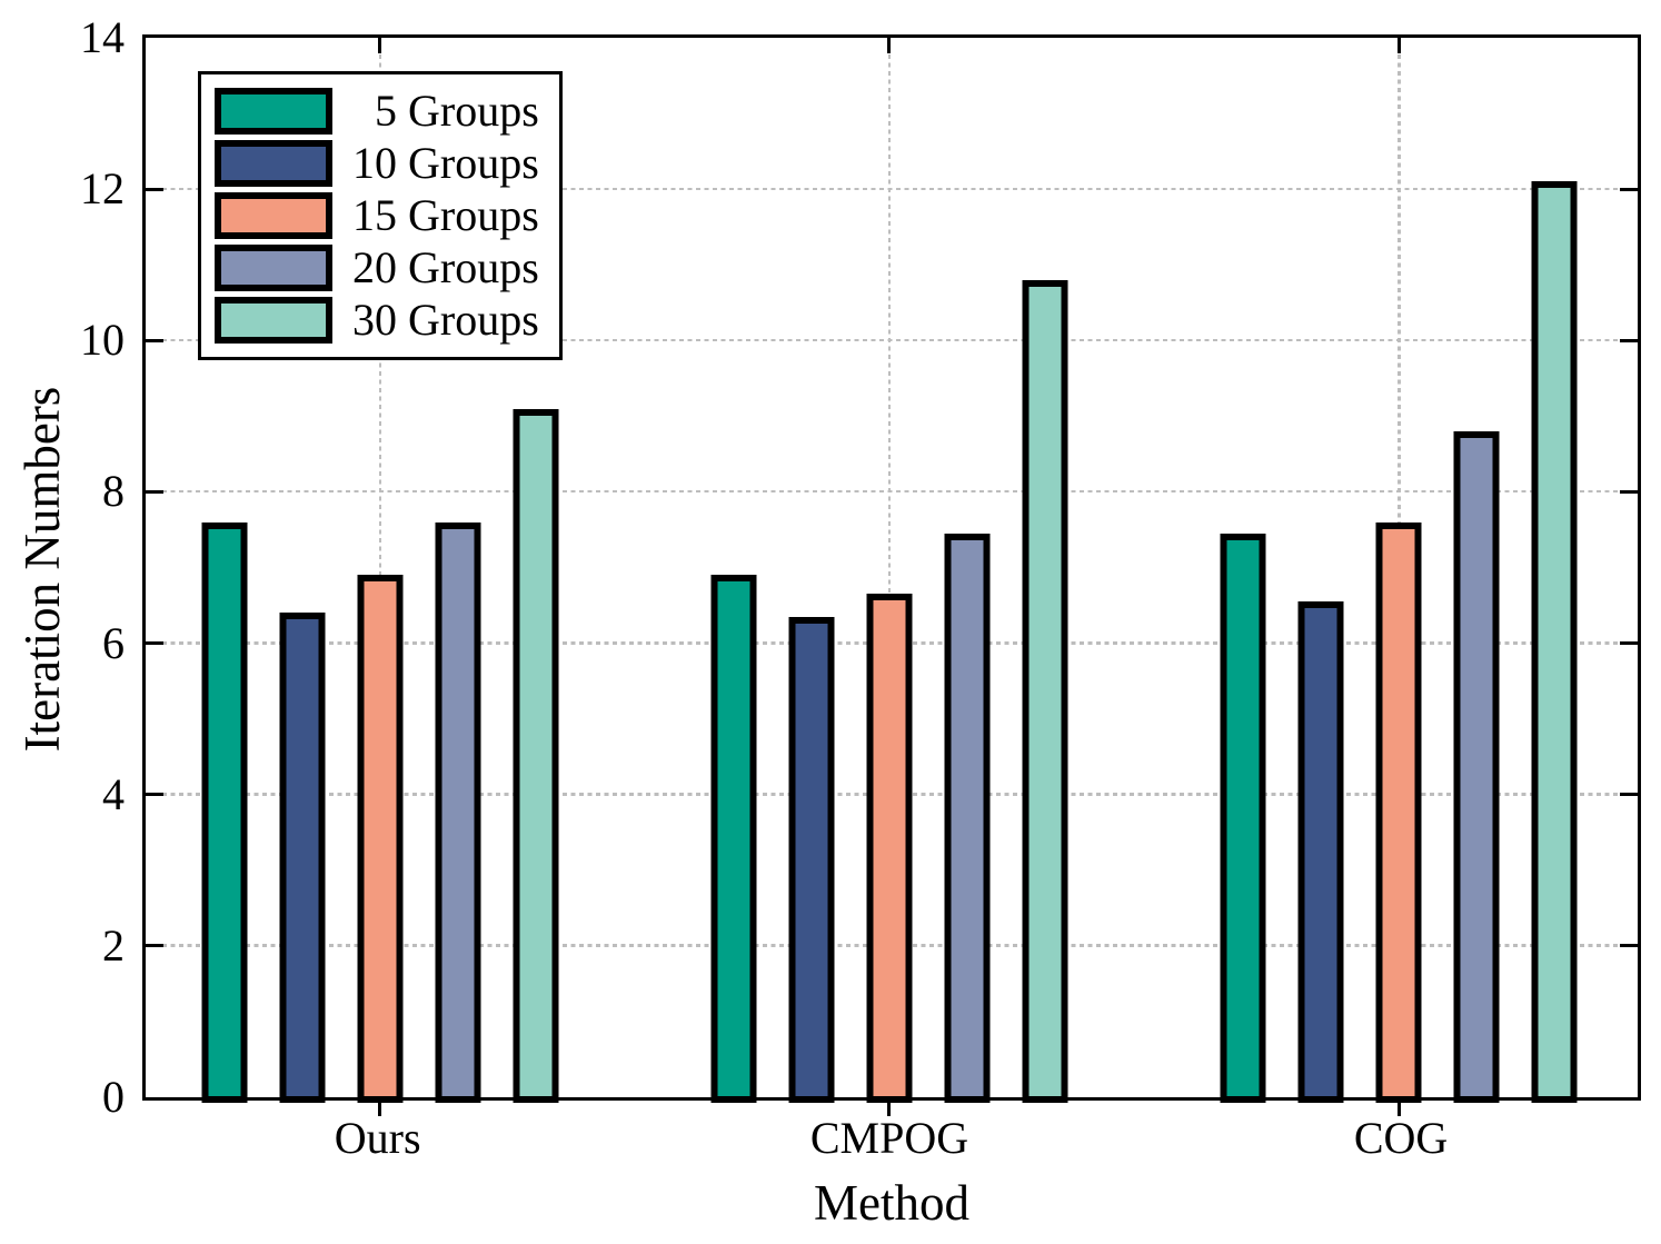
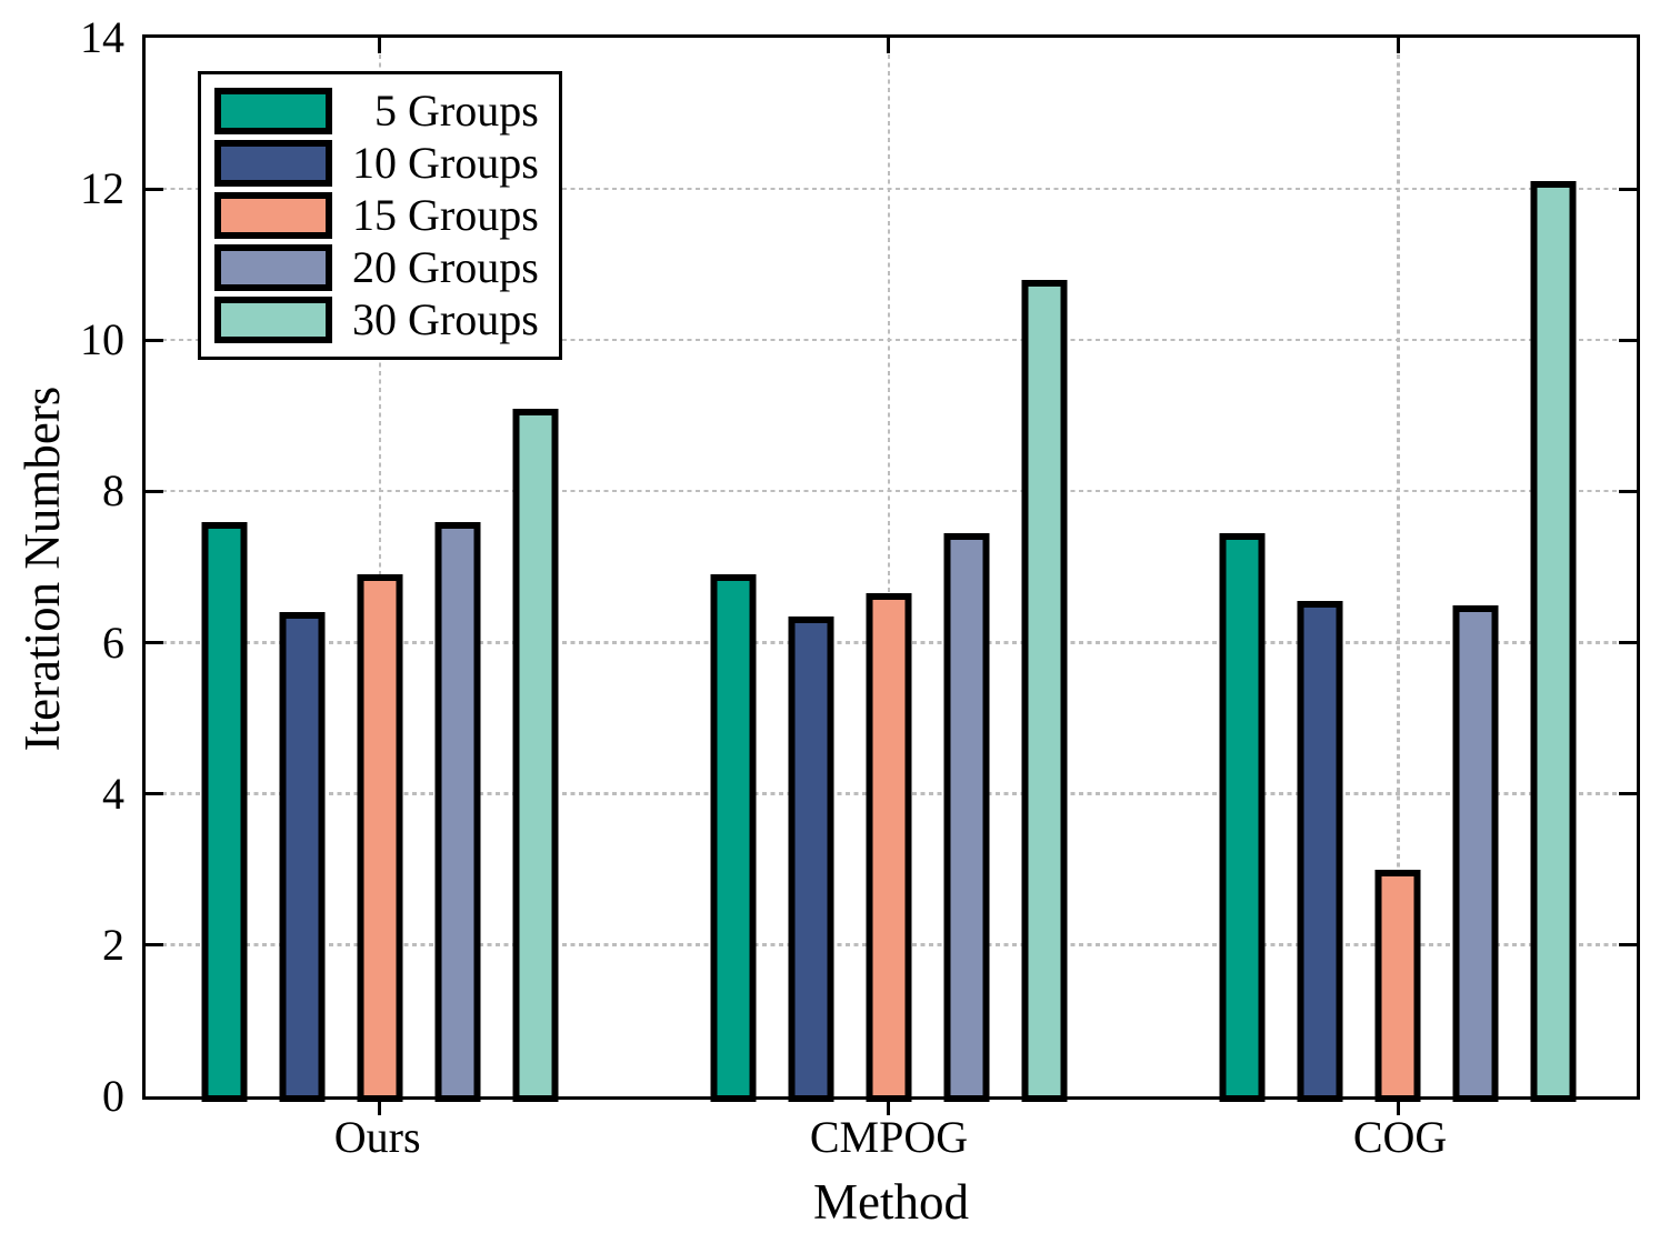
15 Groups/COG: 7.6 -> 3.0
20 Groups/COG: 8.8 -> 6.5
